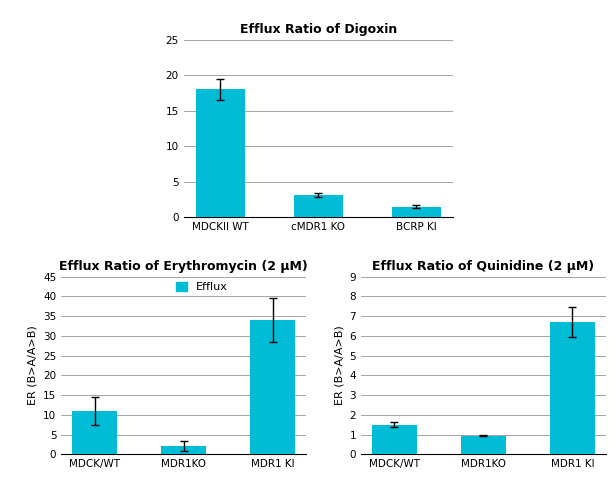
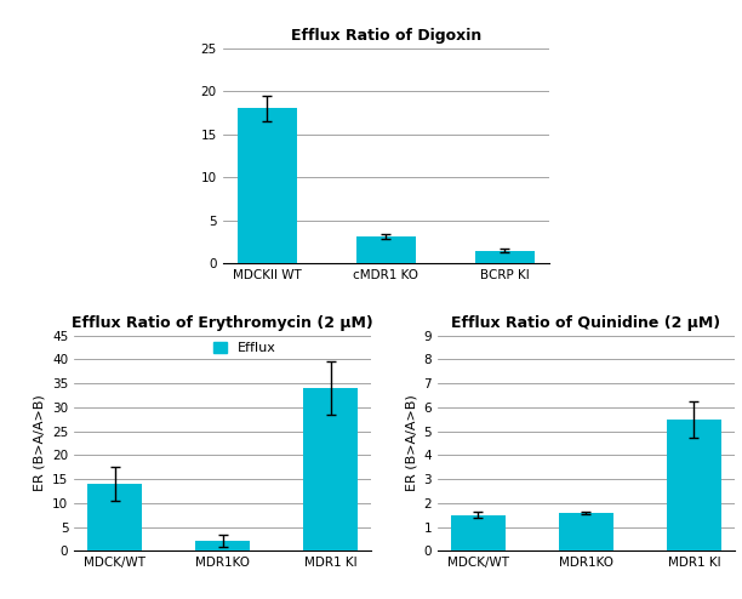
Efflux Ratio of Erythromycin (2 μM)/MDCK/WT: 11.0 -> 14.0
Efflux Ratio of Quinidine (2 μM)/MDR1KO: 0.9 -> 1.6
Efflux Ratio of Quinidine (2 μM)/MDR1 KI: 6.7 -> 5.5
